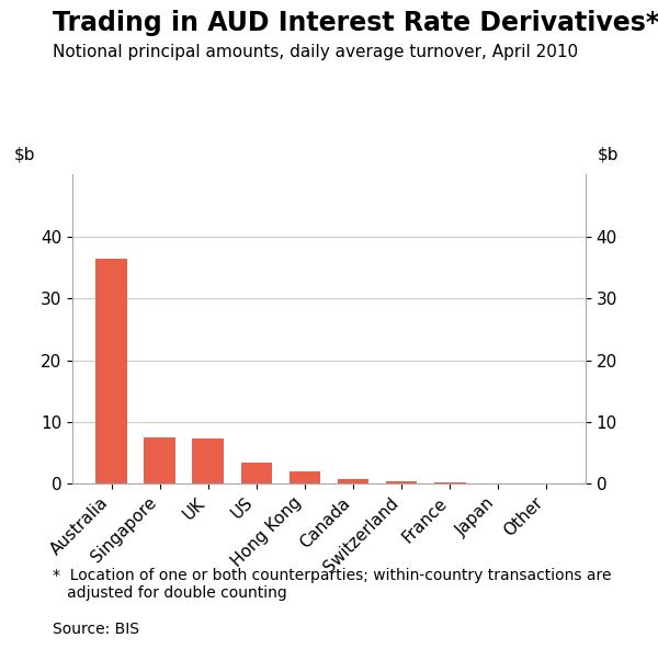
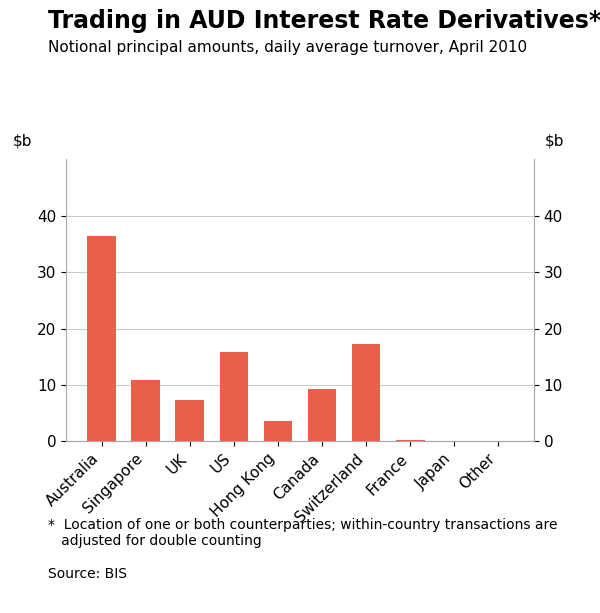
Singapore: 7.5 -> 10.8
US: 3.5 -> 15.8
Hong Kong: 2.0 -> 3.6
Canada: 0.8 -> 9.2
Switzerland: 0.4 -> 17.2
